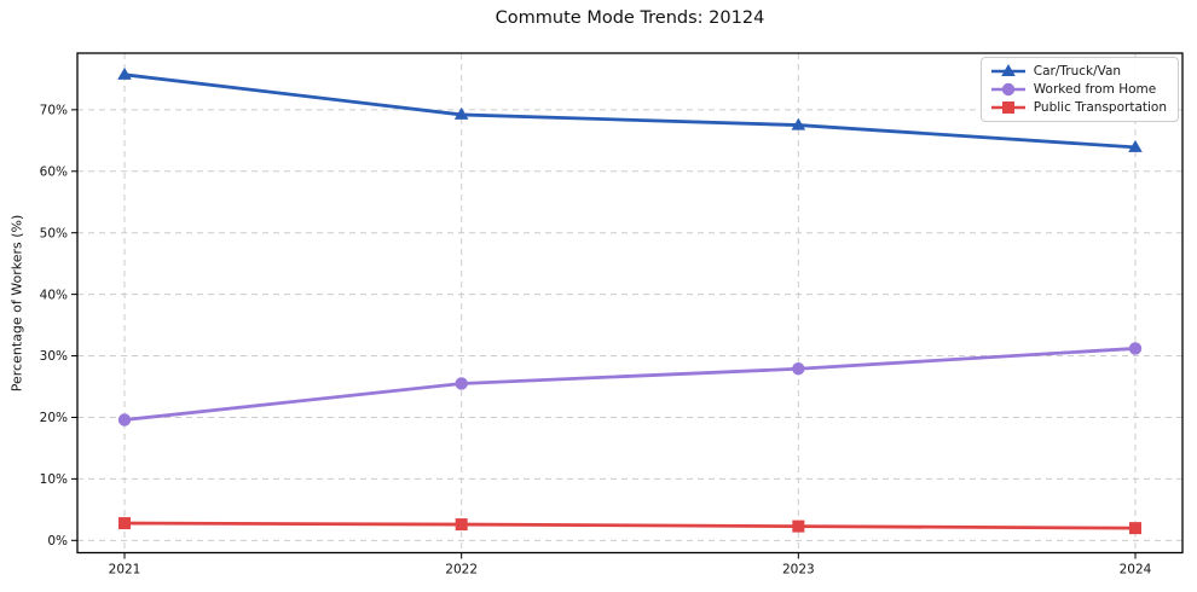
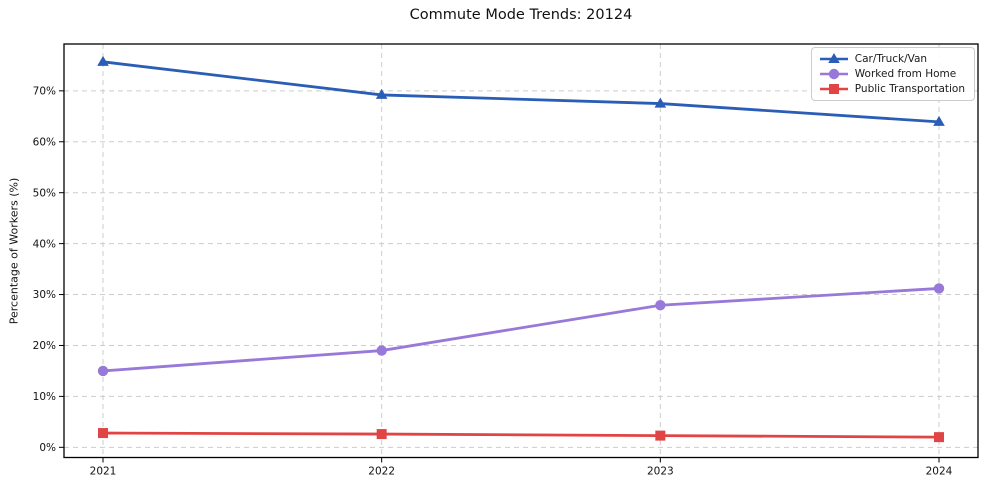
Worked from Home/2021: 20% -> 15%
Worked from Home/2022: 26% -> 19%
